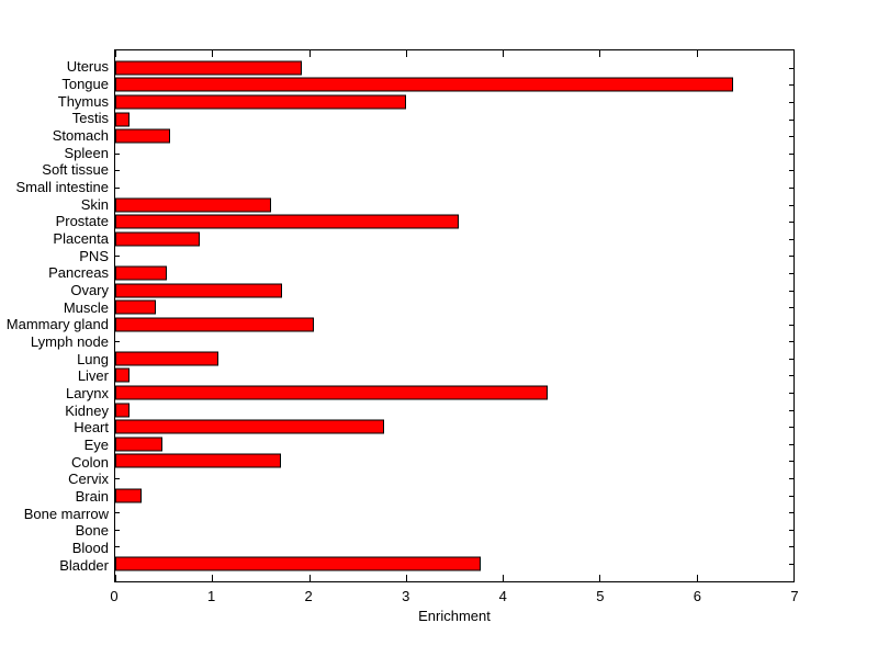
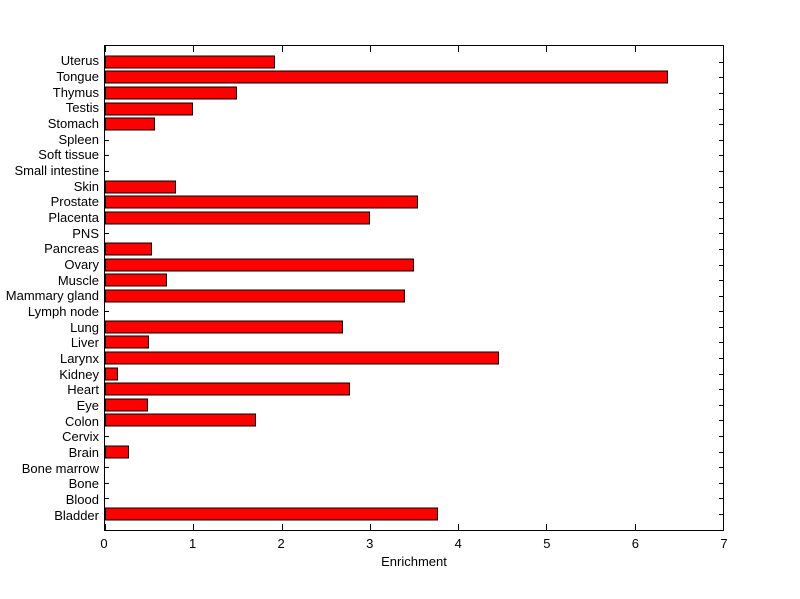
Thymus: 3.0 -> 1.5
Testis: 0.1 -> 1.0
Skin: 1.6 -> 0.8
Placenta: 0.9 -> 3.0
Ovary: 1.7 -> 3.5
Muscle: 0.4 -> 0.7
Mammary gland: 2.0 -> 3.4
Lung: 1.1 -> 2.7
Liver: 0.1 -> 0.5
